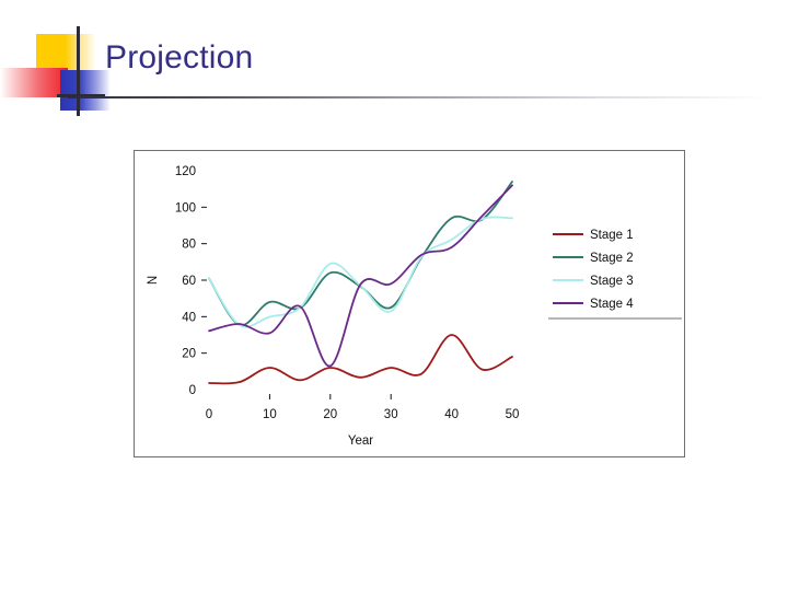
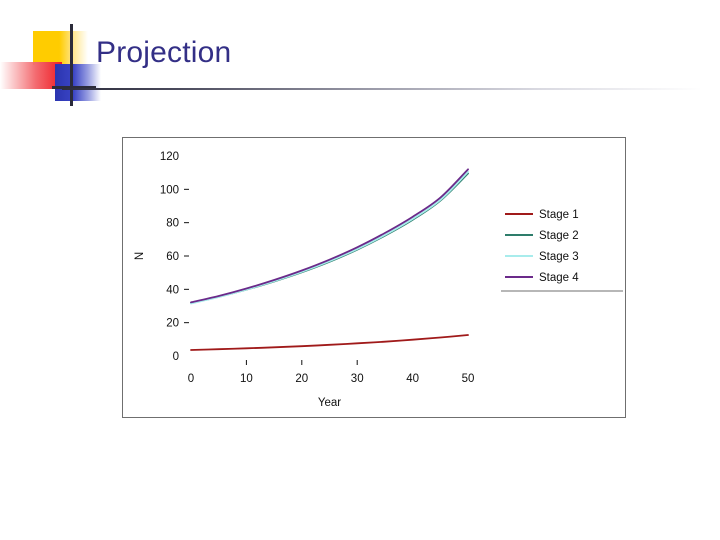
Stage 2/0: 61 -> 32
Stage 3/0: 61 -> 32
Stage 1/10: 12 -> 5
Stage 2/10: 48 -> 40
Stage 4/10: 31 -> 40
Stage 1/20: 12 -> 6
Stage 2/20: 64 -> 50
Stage 3/20: 69 -> 50
Stage 4/20: 13 -> 51
Stage 1/30: 12 -> 8
Stage 2/30: 45 -> 64
Stage 3/30: 43 -> 64
Stage 4/30: 58 -> 65
Stage 1/40: 30 -> 10
Stage 2/40: 94 -> 82
Stage 4/40: 78 -> 84
Stage 1/50: 18 -> 13
Stage 2/50: 114 -> 110
Stage 3/50: 94 -> 110
